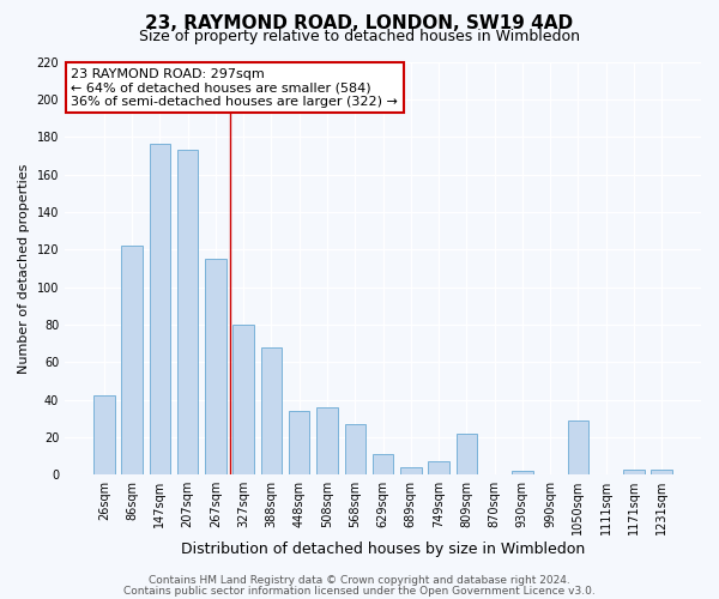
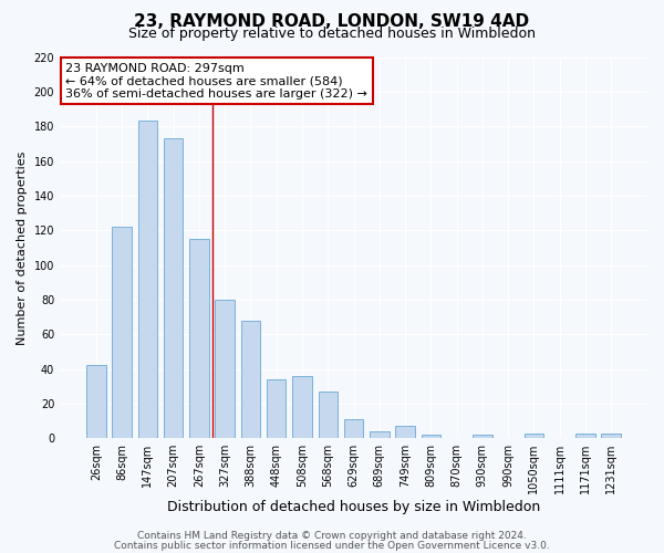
147sqm: 176 -> 183
809sqm: 22 -> 2
1050sqm: 29 -> 3
